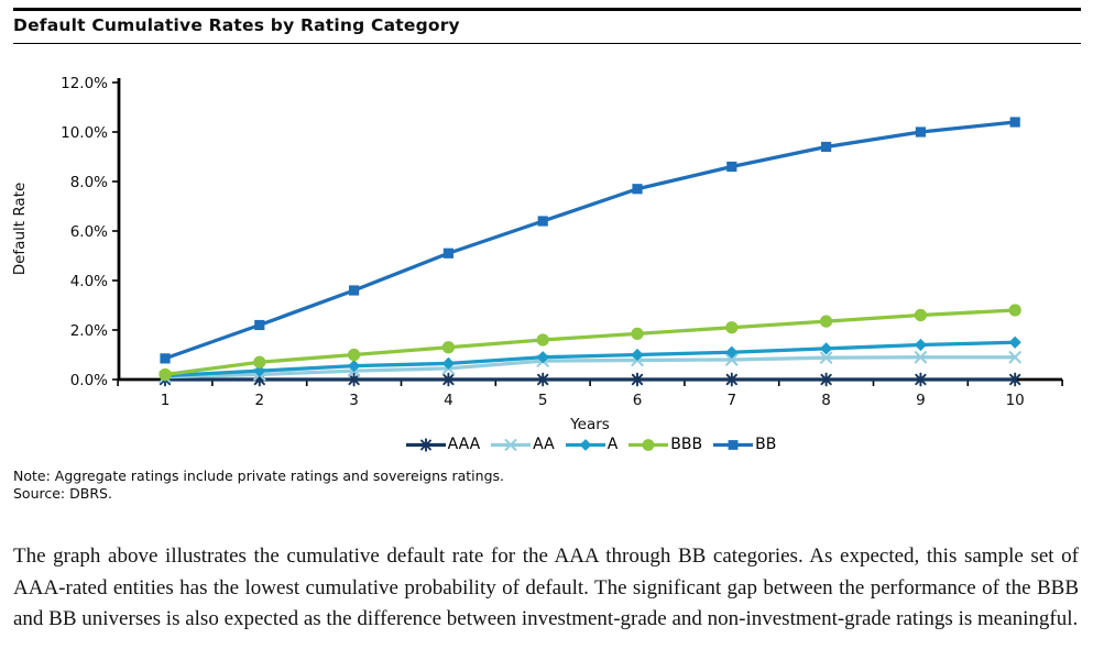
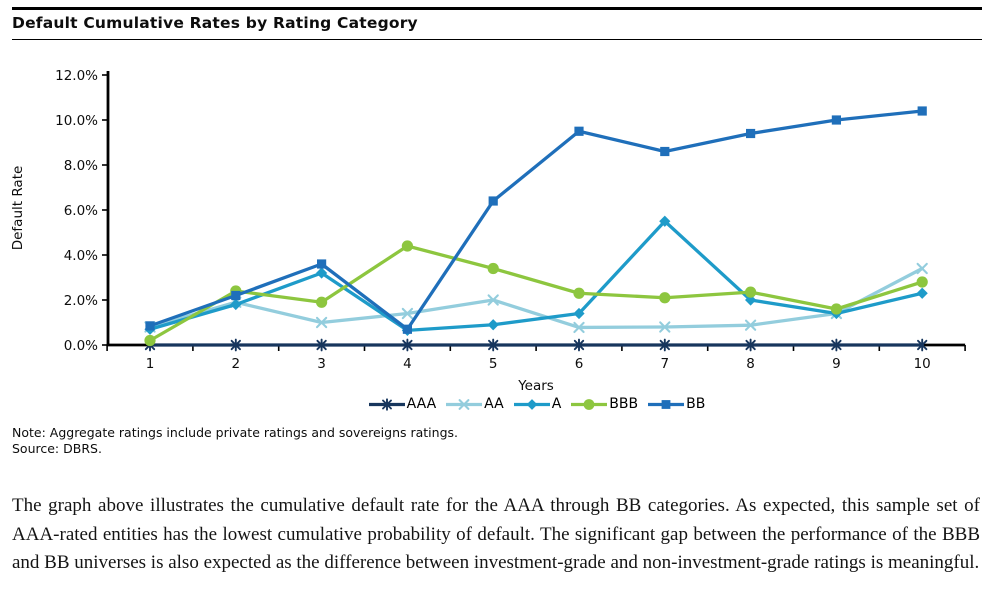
AA/1: 0.1% -> 0.8%
A/1: 0.1% -> 0.7%
AA/2: 0.2% -> 1.9%
A/2: 0.3% -> 1.8%
BBB/2: 0.7% -> 2.4%
AA/3: 0.3% -> 1.0%
A/3: 0.6% -> 3.2%
BBB/3: 1.0% -> 1.9%
AA/4: 0.5% -> 1.4%
BBB/4: 1.3% -> 4.4%
BB/4: 5.1% -> 0.7%
AA/5: 0.8% -> 2.0%
BBB/5: 1.6% -> 3.4%
A/6: 1.0% -> 1.4%
BBB/6: 1.9% -> 2.3%
BB/6: 7.7% -> 9.5%
A/7: 1.1% -> 5.5%
A/8: 1.2% -> 2.0%
AA/9: 0.9% -> 1.4%
BBB/9: 2.6% -> 1.6%
AA/10: 0.9% -> 3.4%
A/10: 1.5% -> 2.3%
